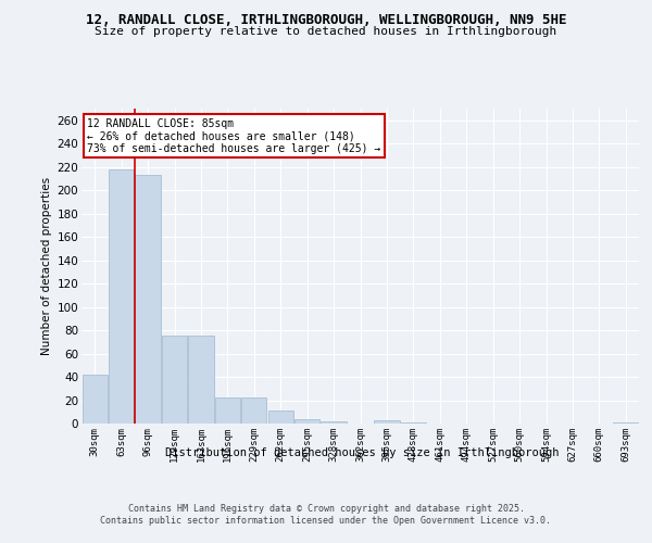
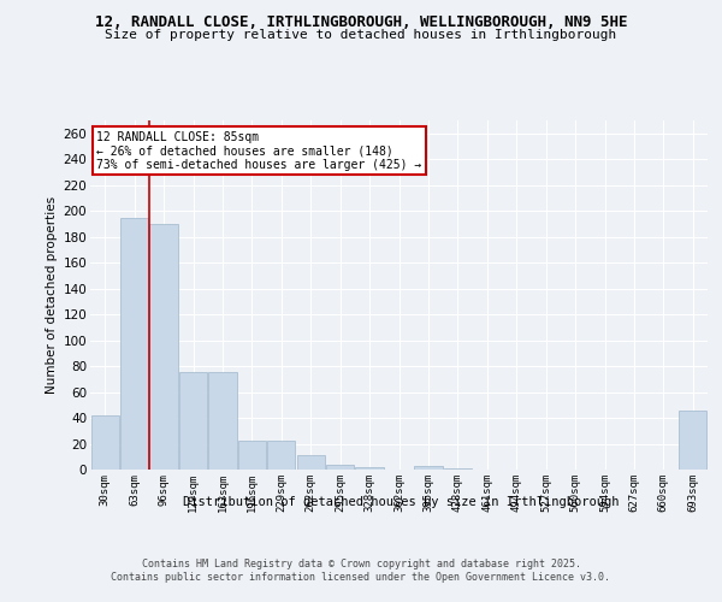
63sqm: 218 -> 195
96sqm: 213 -> 190
693sqm: 1 -> 46
